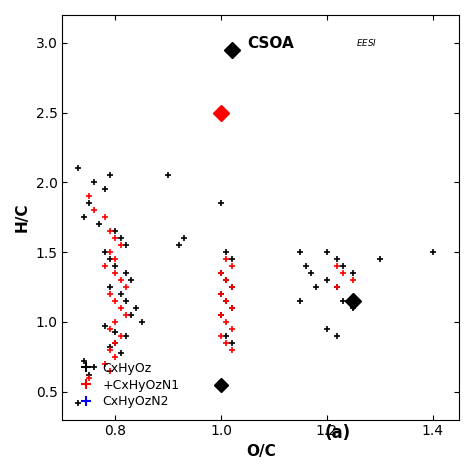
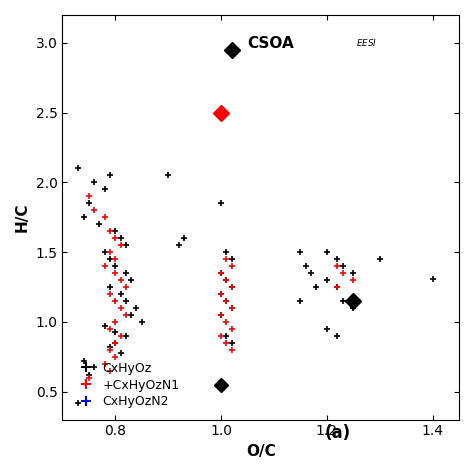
CxHyOz/1.4: 1.50 -> 1.31
